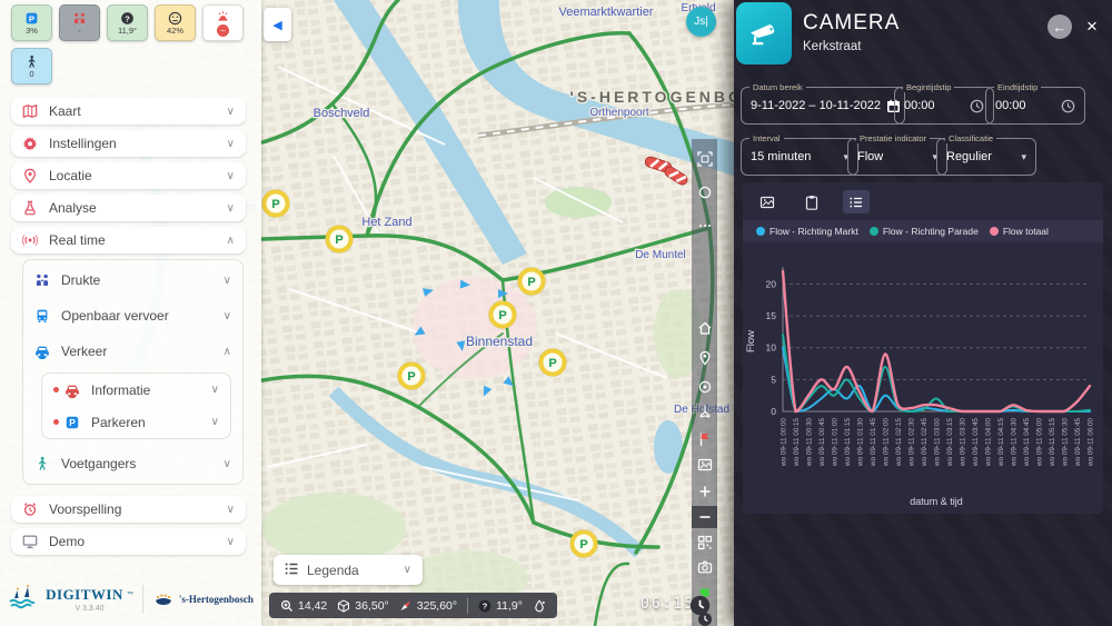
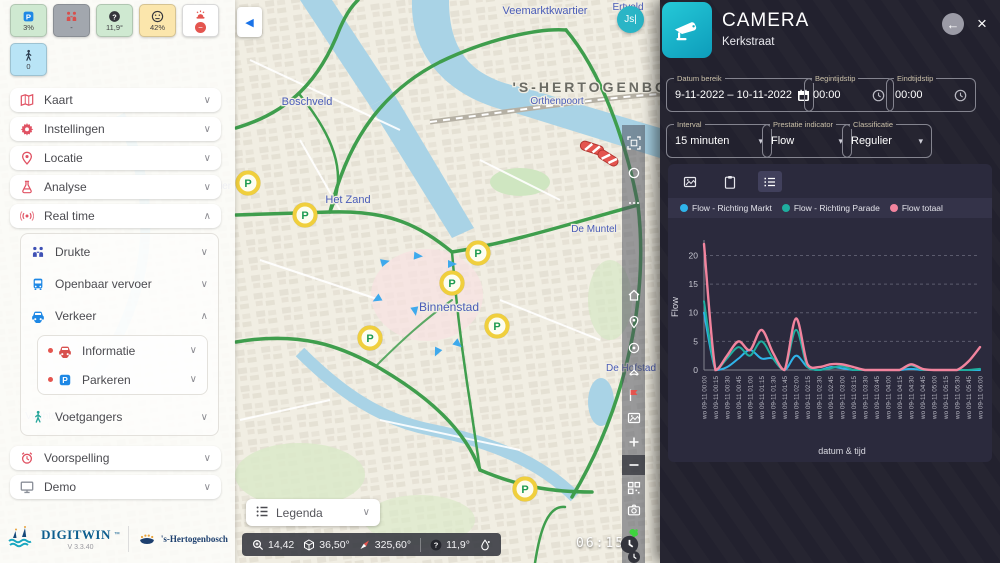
Flow - Richting Markt/wo 09-11 01:30: 4 -> 2
Flow - Richting Parade/wo 09-11 03:00: 2 -> 1
